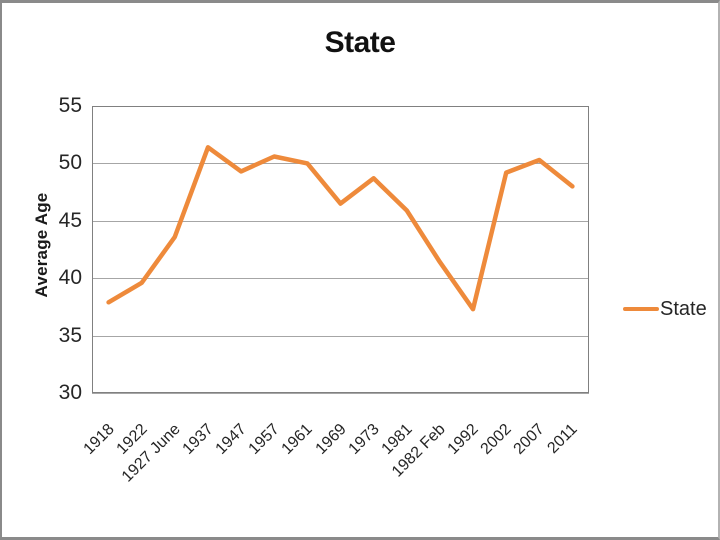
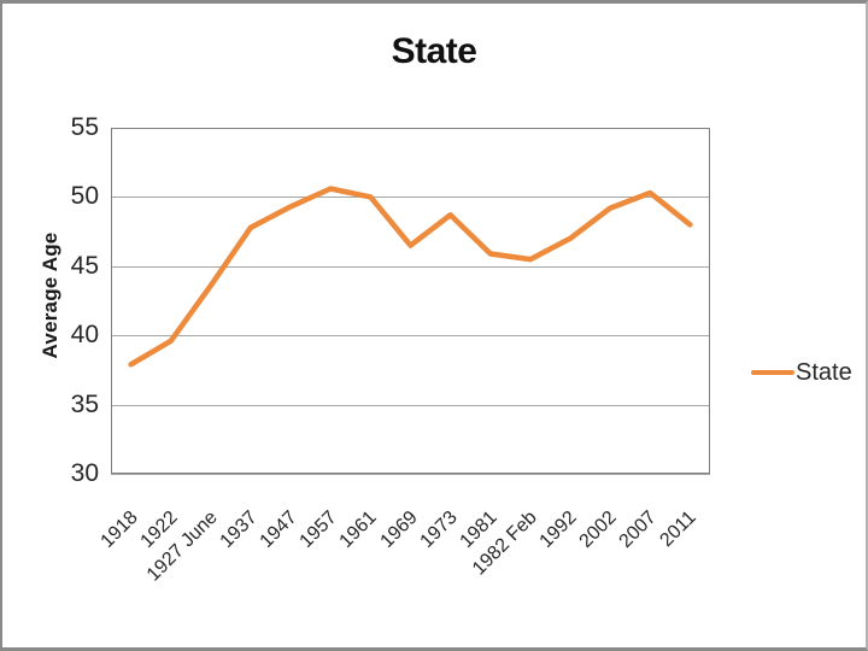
1937: 51.4 -> 47.8
1982 Feb: 41.4 -> 45.5
1992: 37.3 -> 47.0
